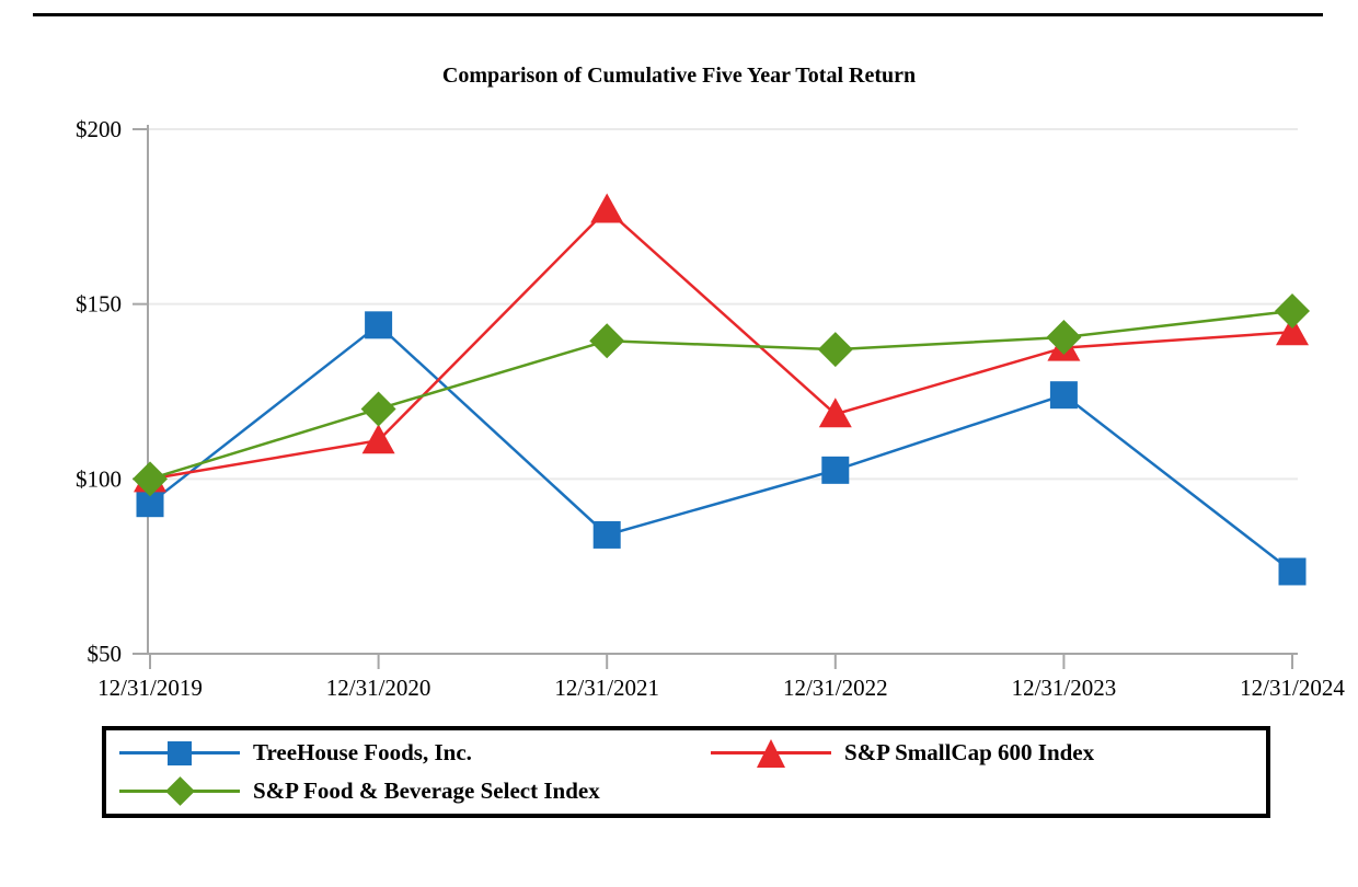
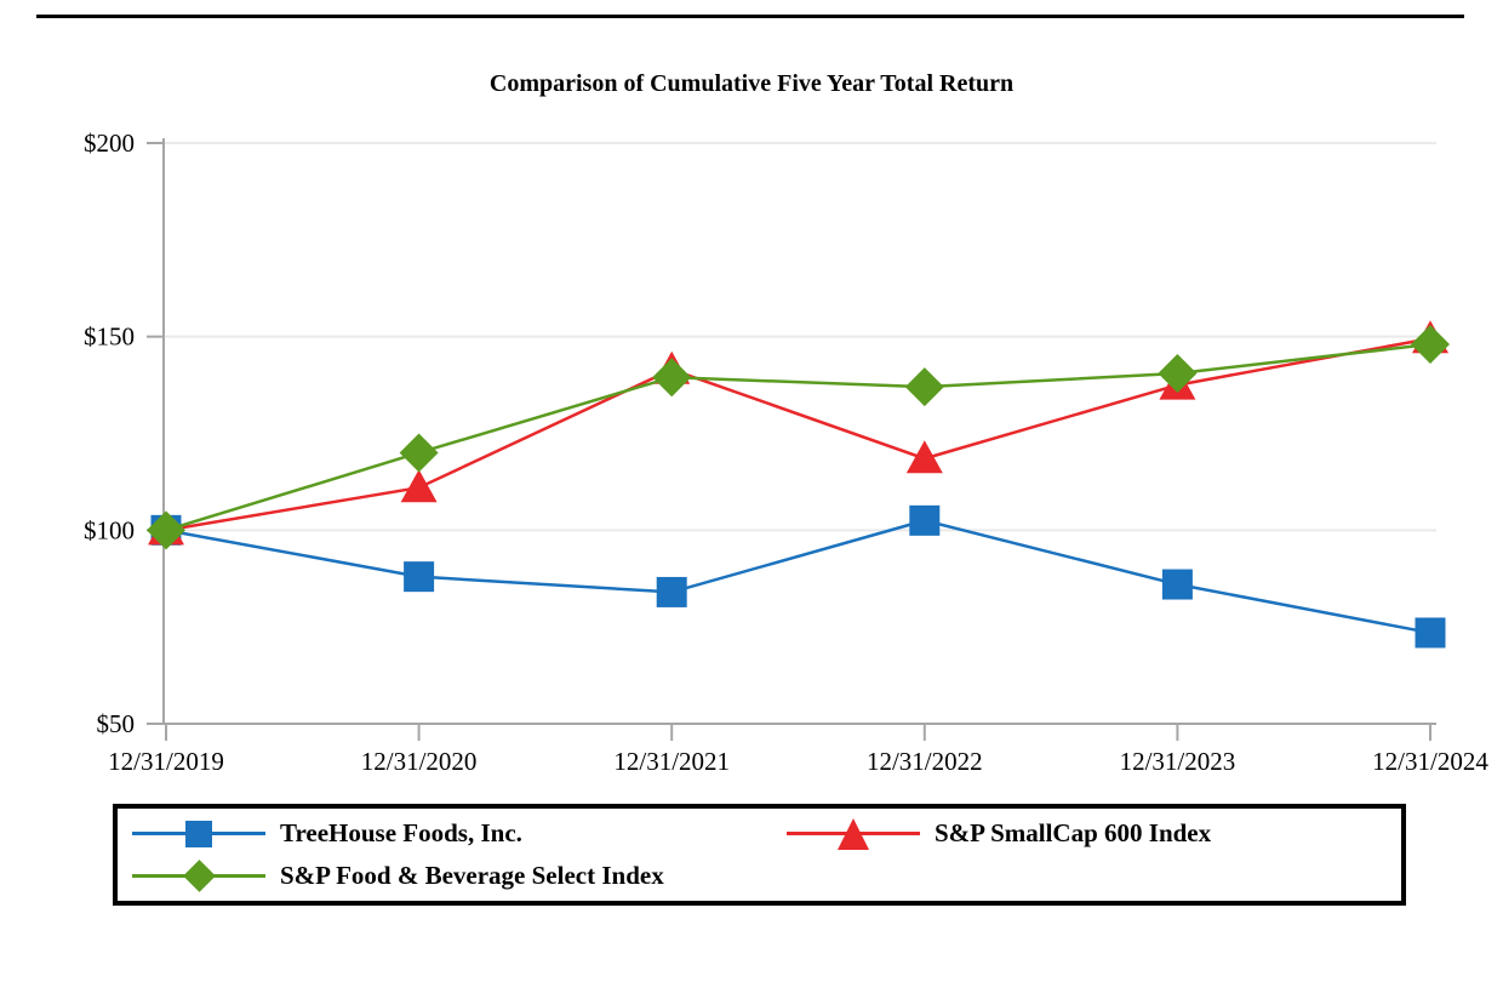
TreeHouse Foods, Inc./12/31/2019: $93 -> $100
TreeHouse Foods, Inc./12/31/2020: $144 -> $88
S&P SmallCap 600 Index/12/31/2021: $177 -> $142
TreeHouse Foods, Inc./12/31/2023: $124 -> $86
S&P SmallCap 600 Index/12/31/2024: $142 -> $150
